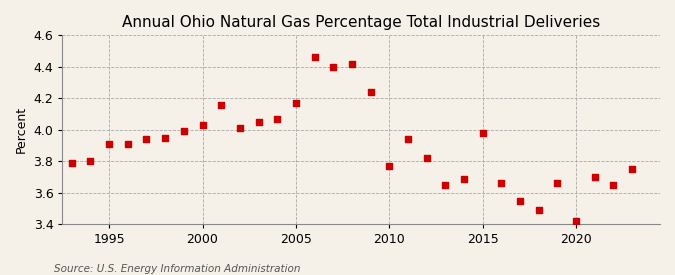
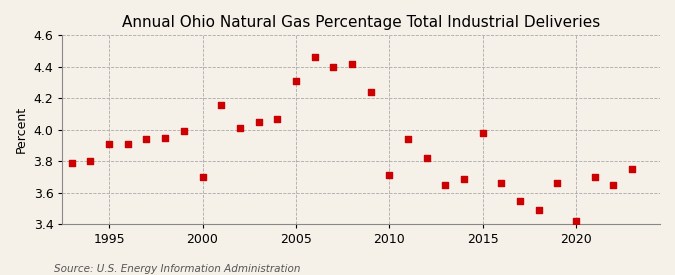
2000: 4.03 -> 3.70
2005: 4.17 -> 4.31
2010: 3.77 -> 3.71
